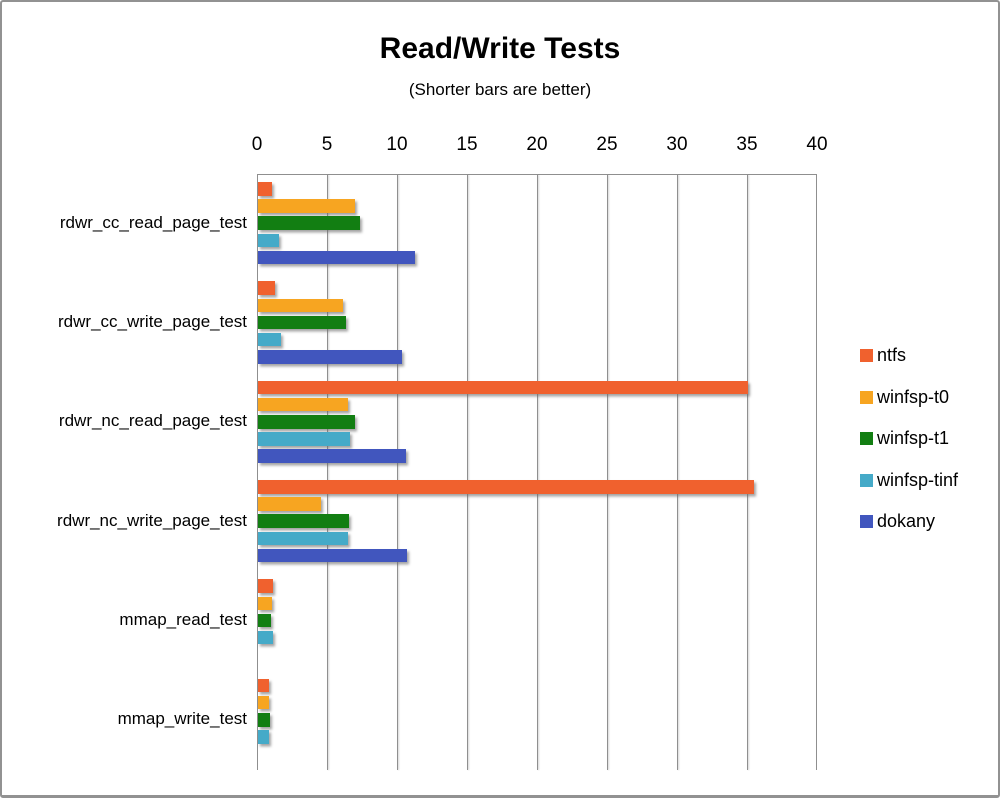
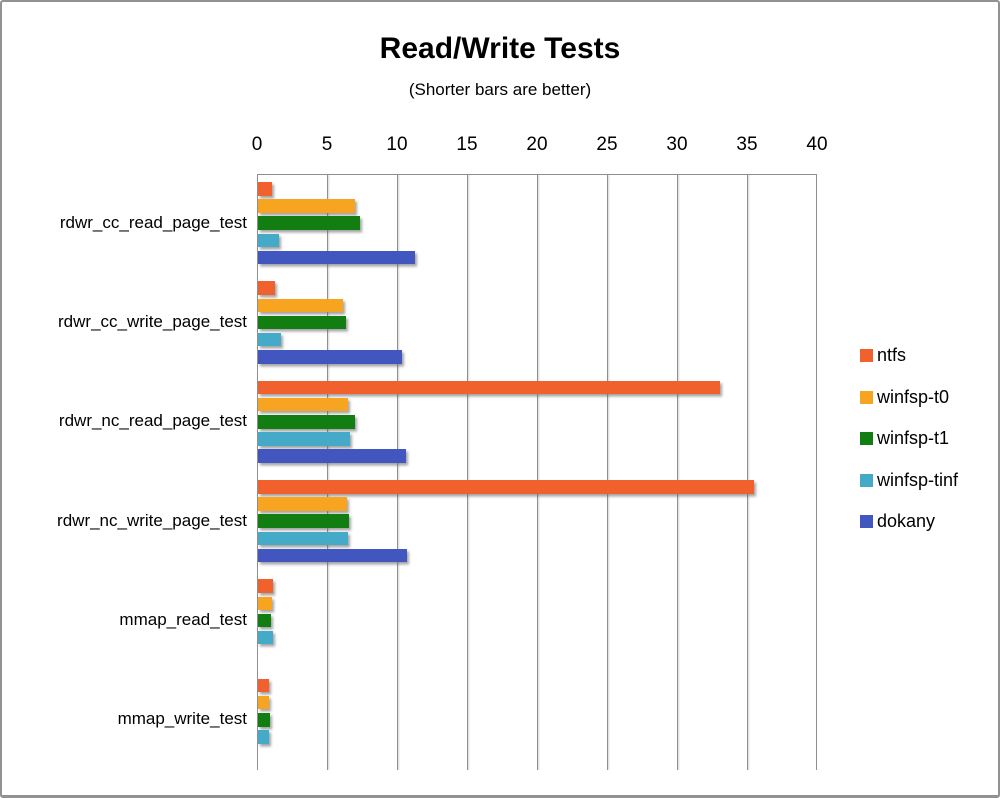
ntfs/rdwr_nc_read_page_test: 35.0 -> 33.0
winfsp-t0/rdwr_nc_write_page_test: 4.5 -> 6.3
